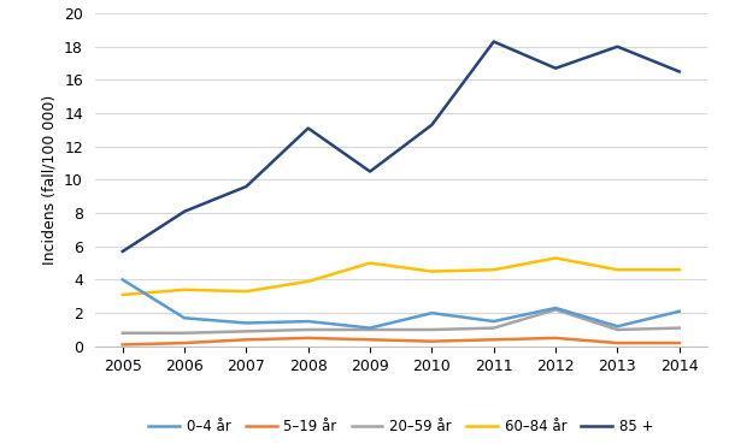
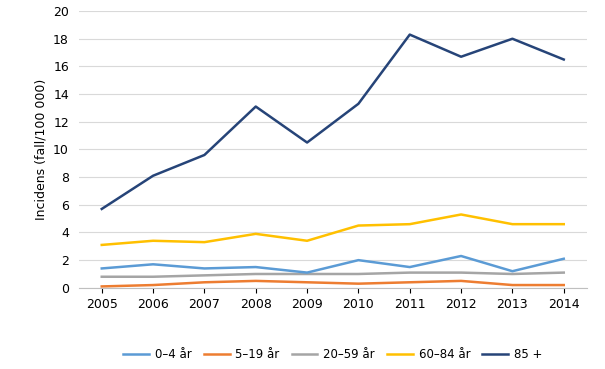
0–4 år/2005: 4.0 -> 1.4
60–84 år/2009: 5.0 -> 3.4
20–59 år/2012: 2.2 -> 1.1
